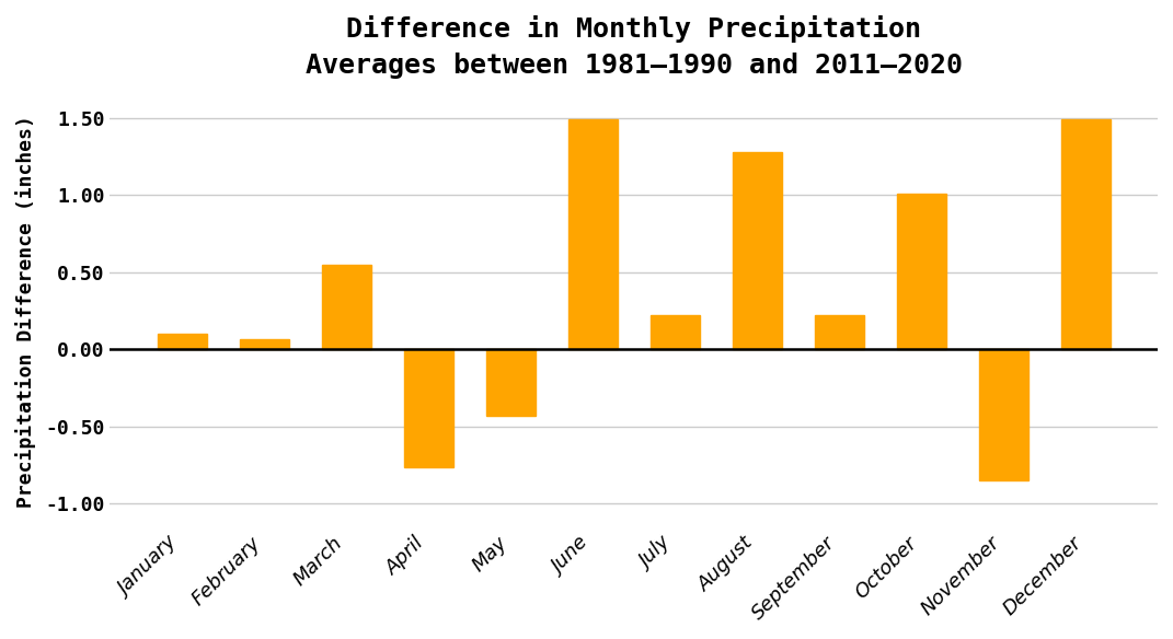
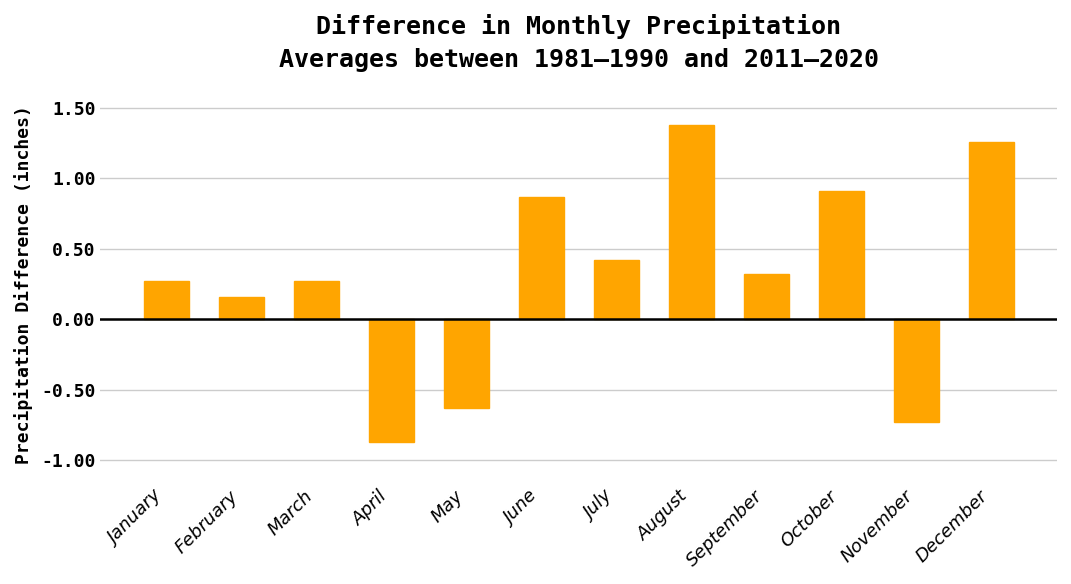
January: 0.10 -> 0.27
February: 0.07 -> 0.16
March: 0.55 -> 0.27
April: -0.76 -> -0.87
May: -0.43 -> -0.63
June: 1.49 -> 0.87
July: 0.22 -> 0.42
August: 1.28 -> 1.38
September: 0.22 -> 0.32
October: 1.01 -> 0.91
November: -0.85 -> -0.73
December: 1.49 -> 1.26
